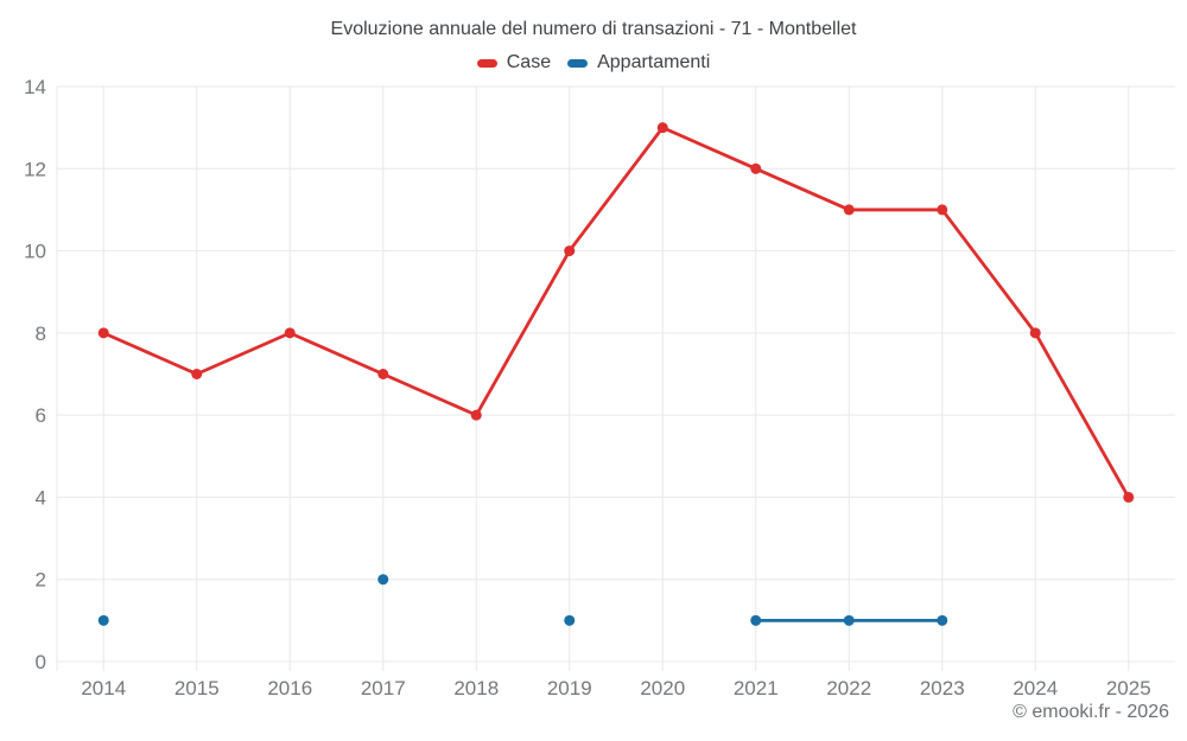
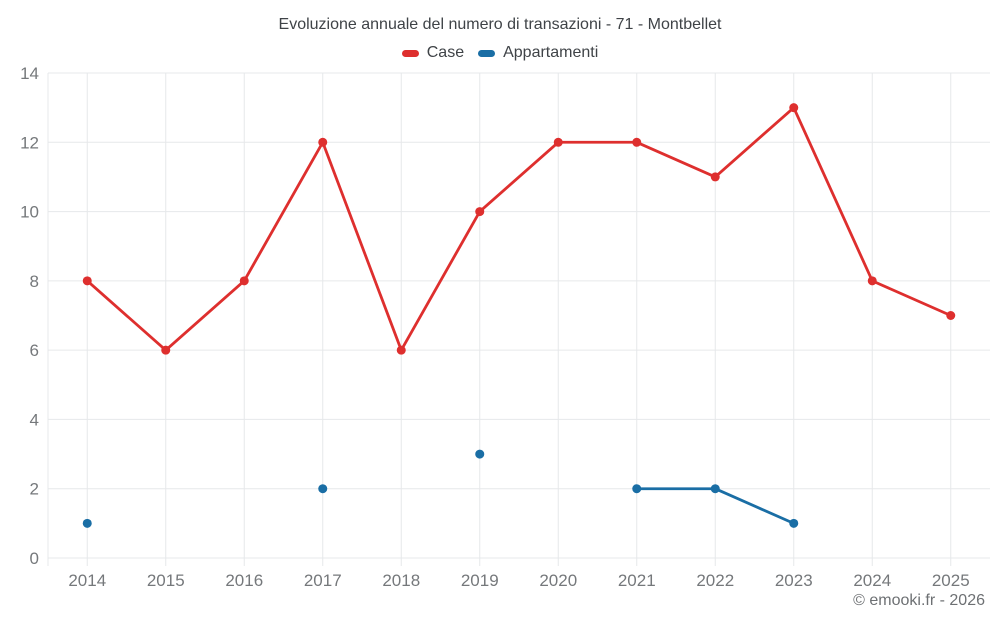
Case/2015: 7 -> 6
Case/2017: 7 -> 12
Appartamenti/2019: 1 -> 3
Case/2020: 13 -> 12
Appartamenti/2021: 1 -> 2
Appartamenti/2022: 1 -> 2
Case/2023: 11 -> 13
Case/2025: 4 -> 7
